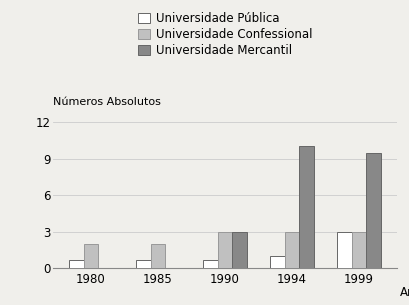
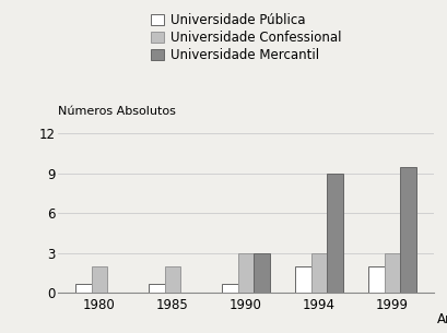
Universidade Pública/1994: 1.0 -> 2.0
Universidade Mercantil/1994: 10.0 -> 9.0
Universidade Pública/1999: 3.0 -> 2.0
